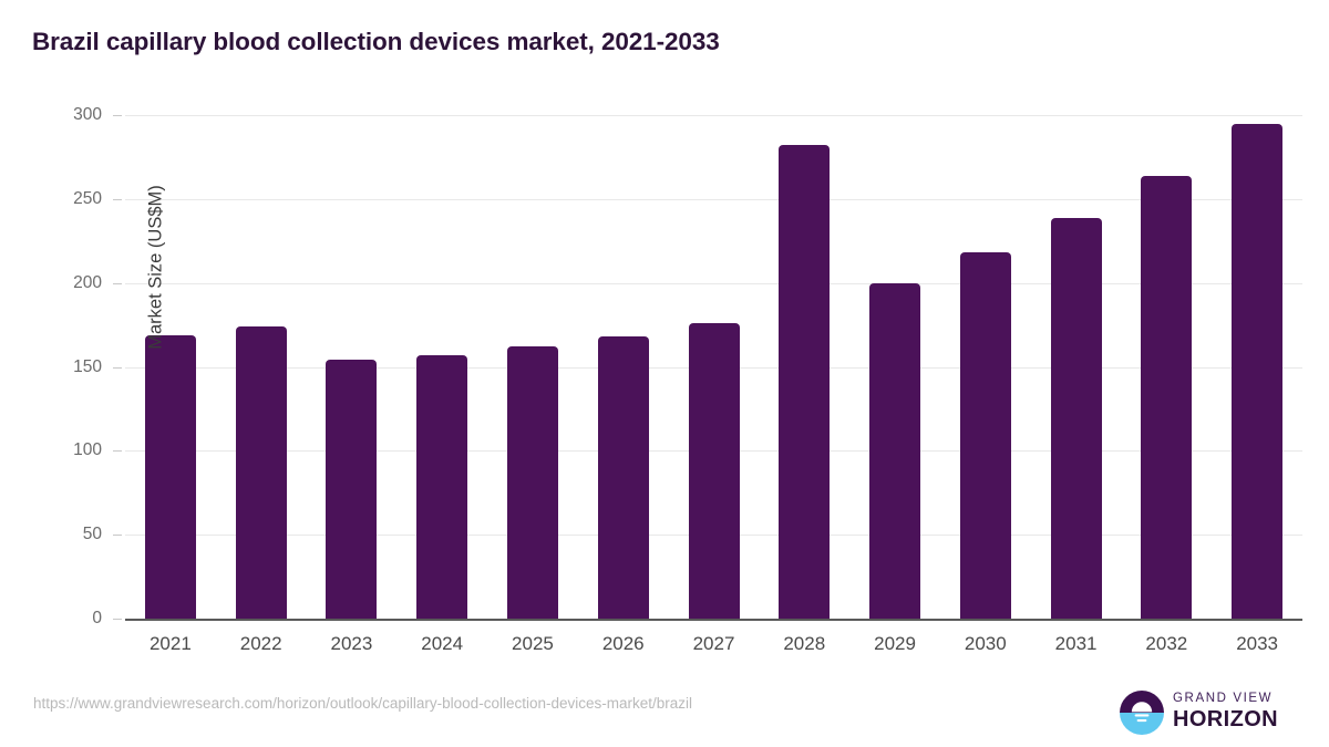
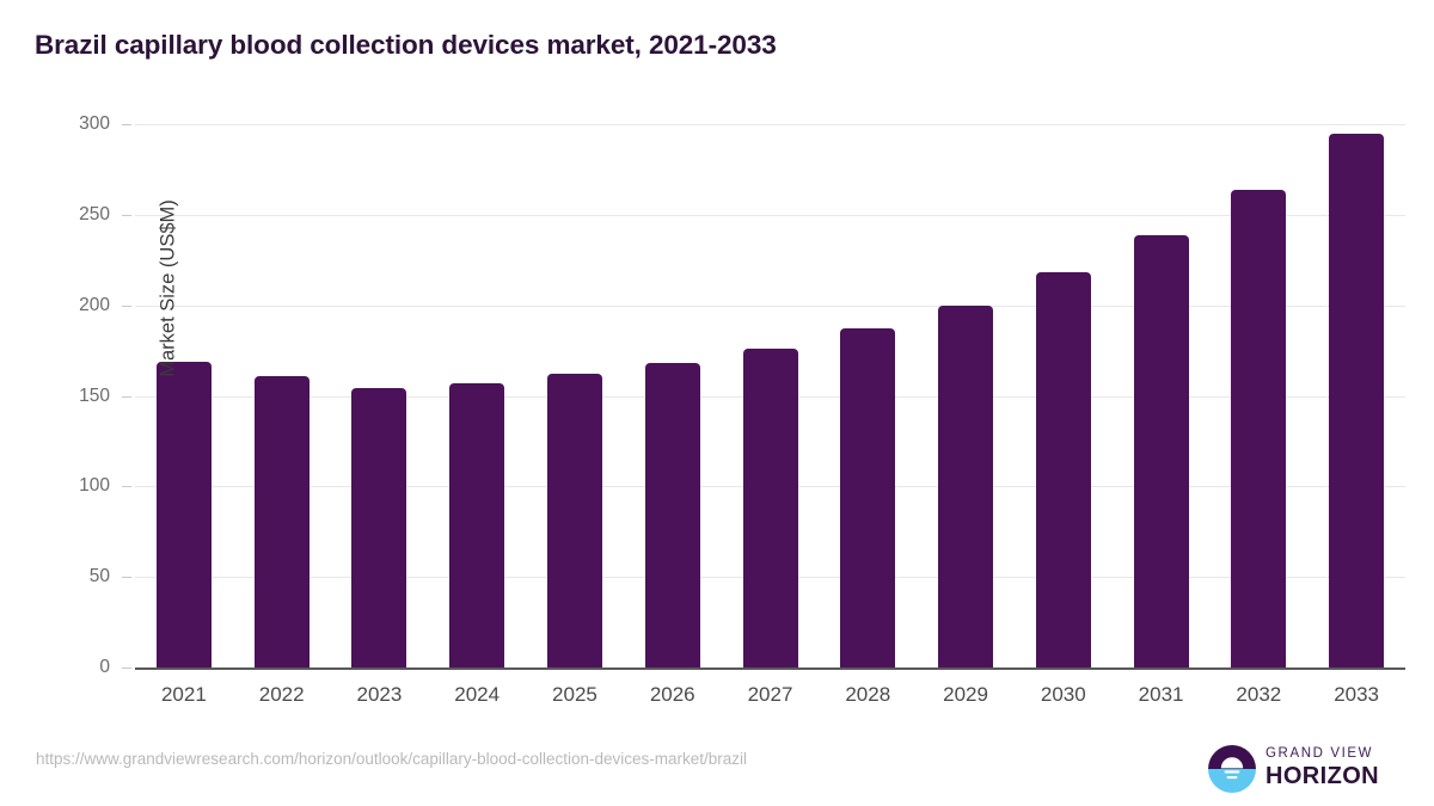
2022: 174 -> 161
2028: 282 -> 187
